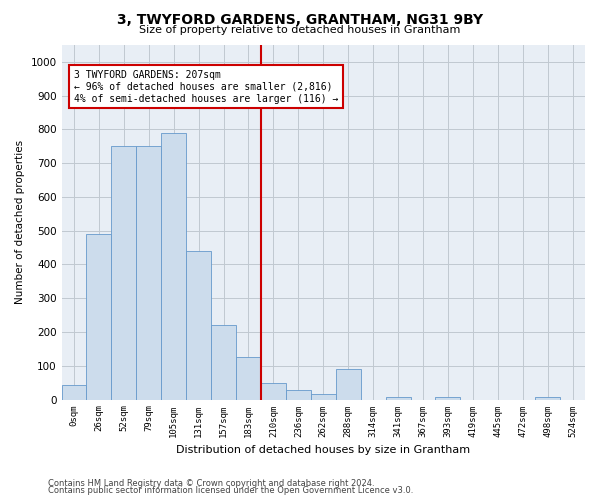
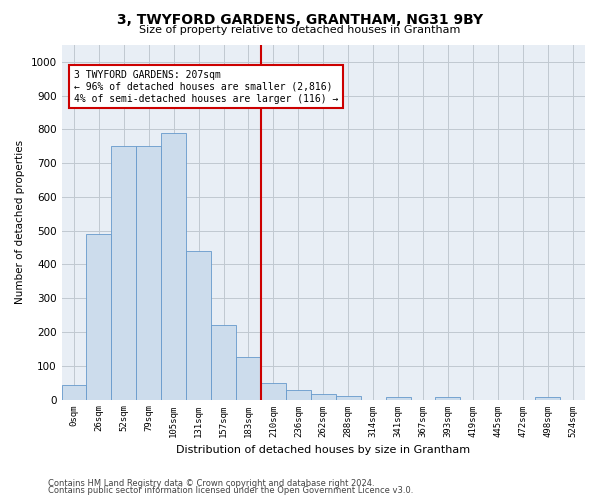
288sqm: 90 -> 10
